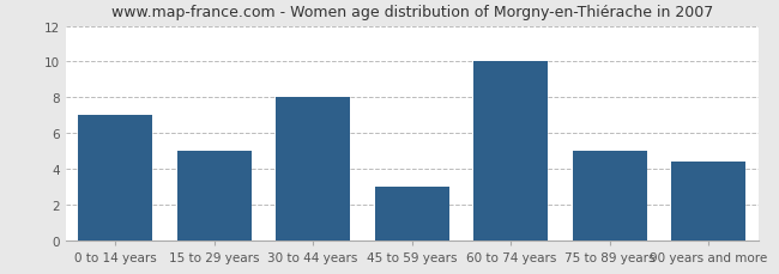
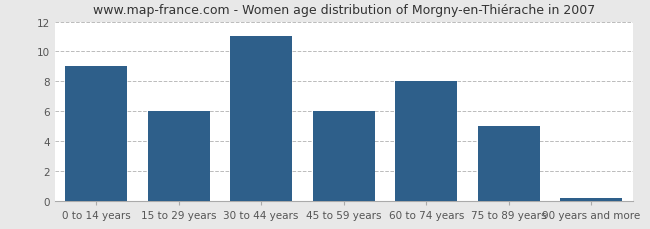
0 to 14 years: 7.0 -> 9.0
15 to 29 years: 5.0 -> 6.0
30 to 44 years: 8.0 -> 11.0
45 to 59 years: 3.0 -> 6.0
60 to 74 years: 10.0 -> 8.0
90 years and more: 4.4 -> 0.2
